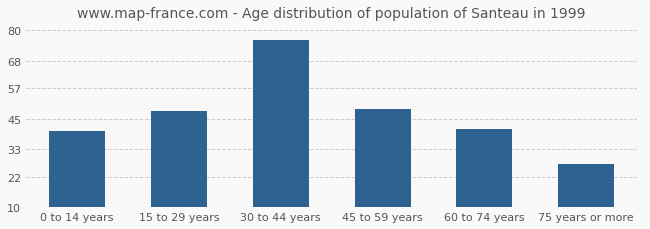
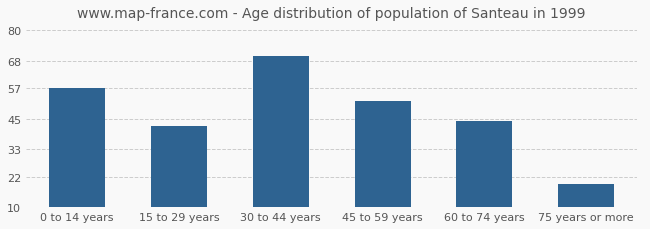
0 to 14 years: 40 -> 57
15 to 29 years: 48 -> 42
30 to 44 years: 76 -> 70
45 to 59 years: 49 -> 52
60 to 74 years: 41 -> 44
75 years or more: 27 -> 19
